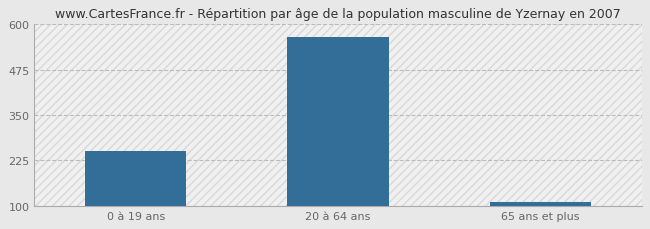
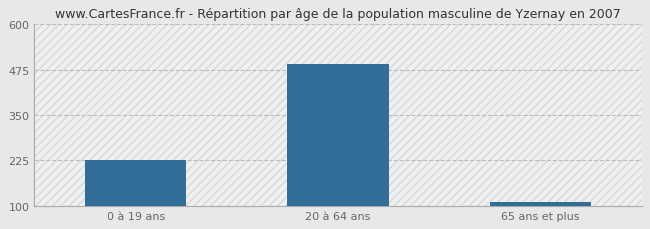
0 à 19 ans: 250 -> 225
20 à 64 ans: 565 -> 490
